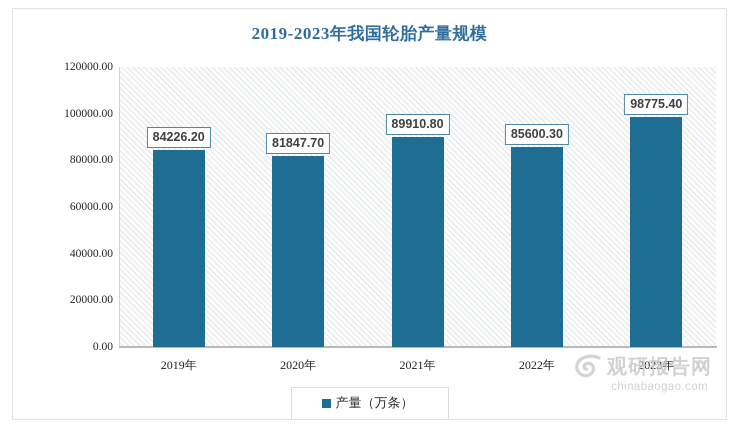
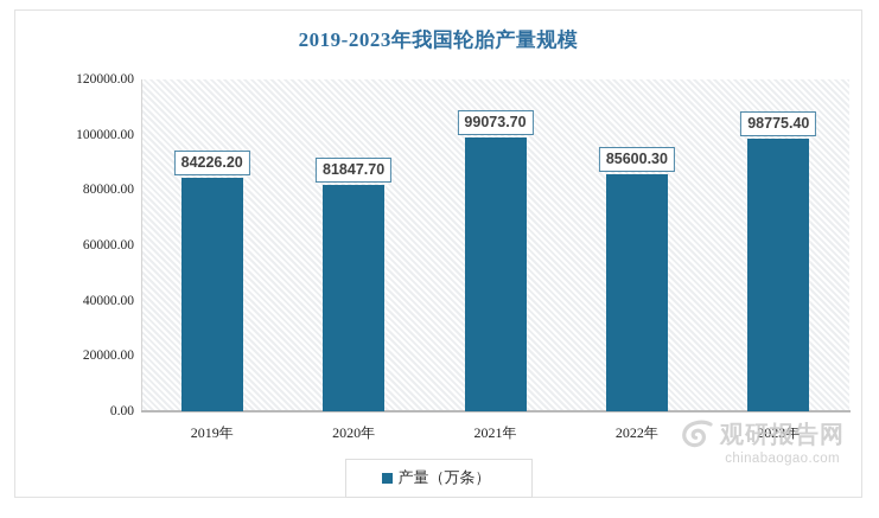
2021年: 89910.80 -> 99073.70
